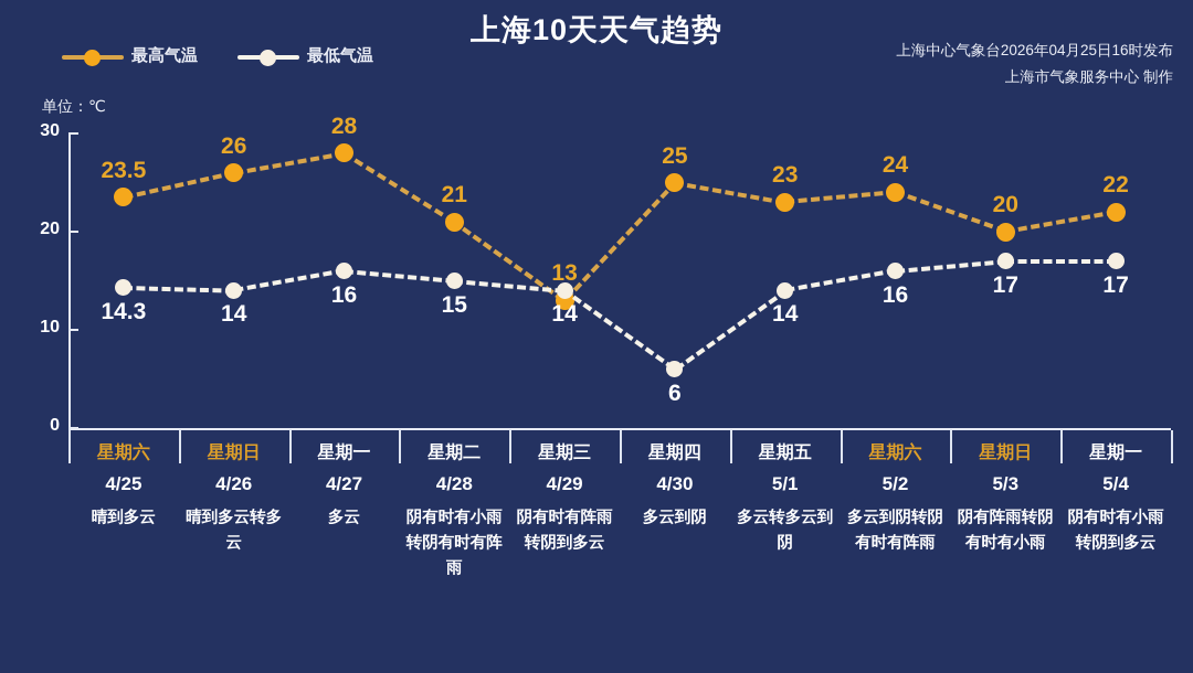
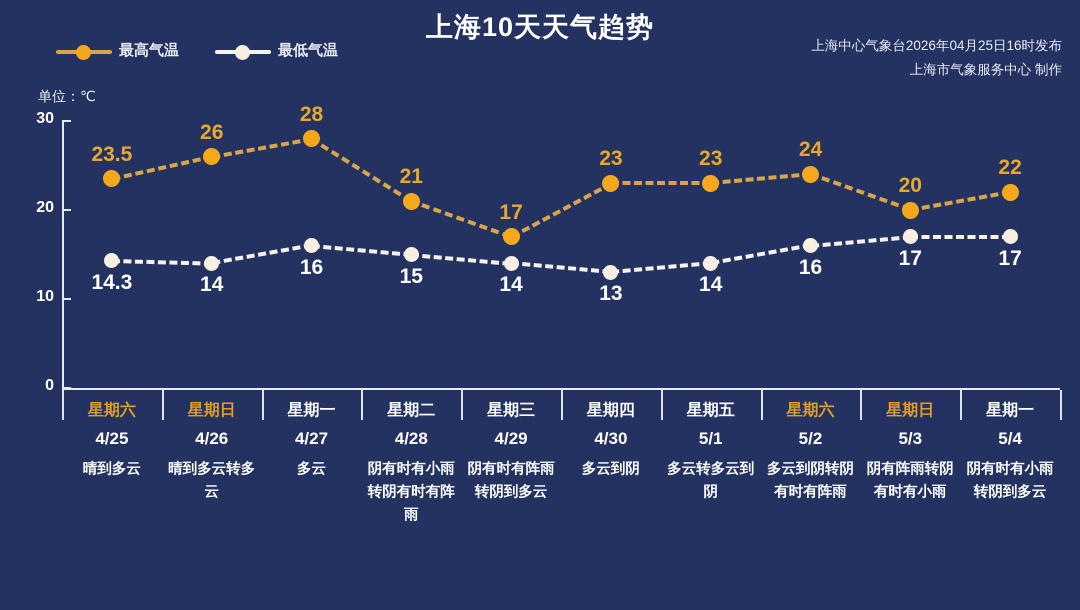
最高气温/4/29: 13 -> 17
最高气温/4/30: 25 -> 23
最低气温/4/30: 6 -> 13
